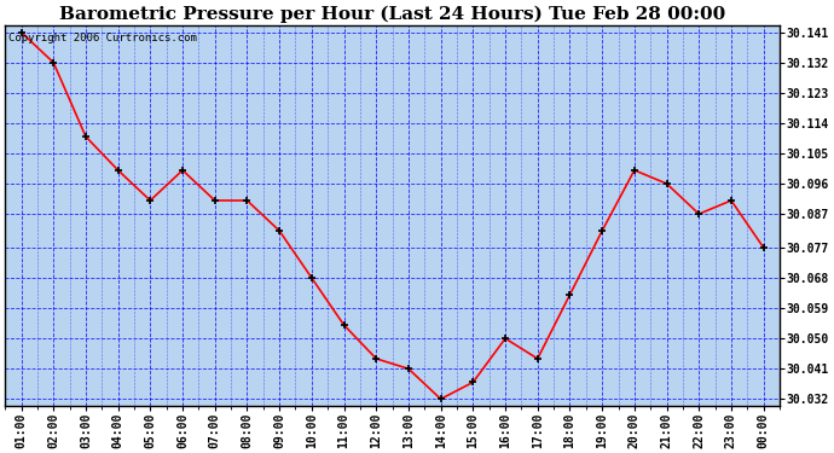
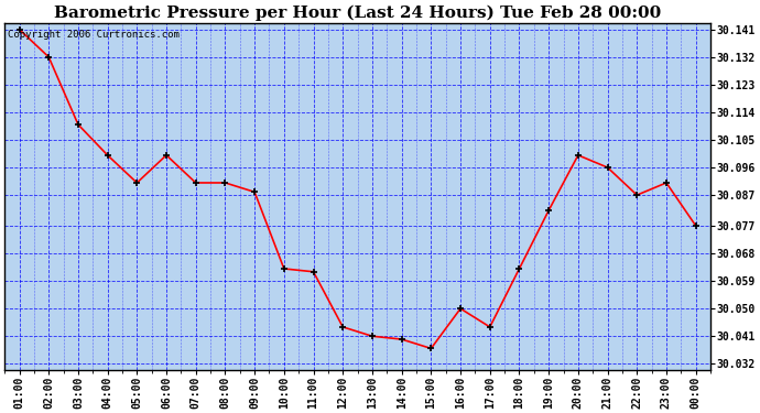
09:00: 30.082 -> 30.088
10:00: 30.068 -> 30.063
11:00: 30.054 -> 30.062
14:00: 30.032 -> 30.040
